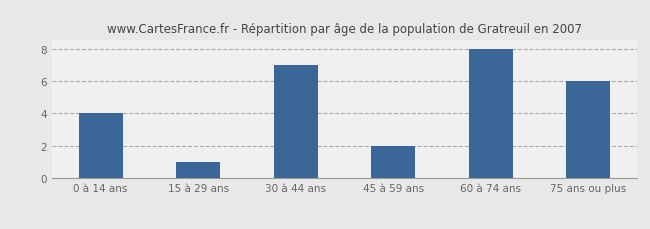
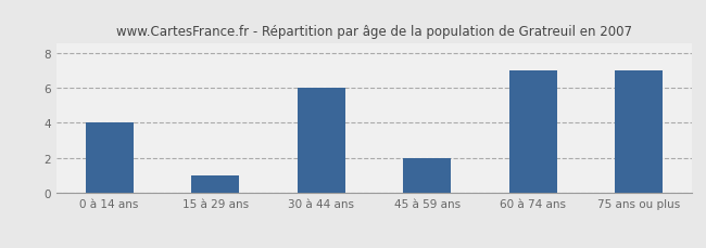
30 à 44 ans: 7 -> 6
60 à 74 ans: 8 -> 7
75 ans ou plus: 6 -> 7
